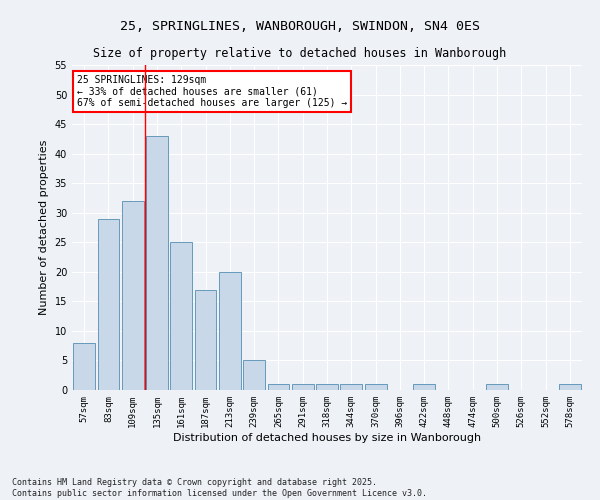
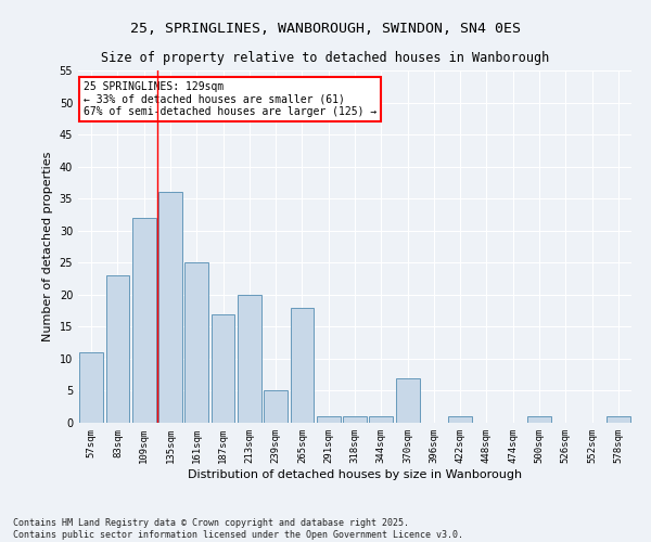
57sqm: 8 -> 11
83sqm: 29 -> 23
135sqm: 43 -> 36
265sqm: 1 -> 18
370sqm: 1 -> 7
